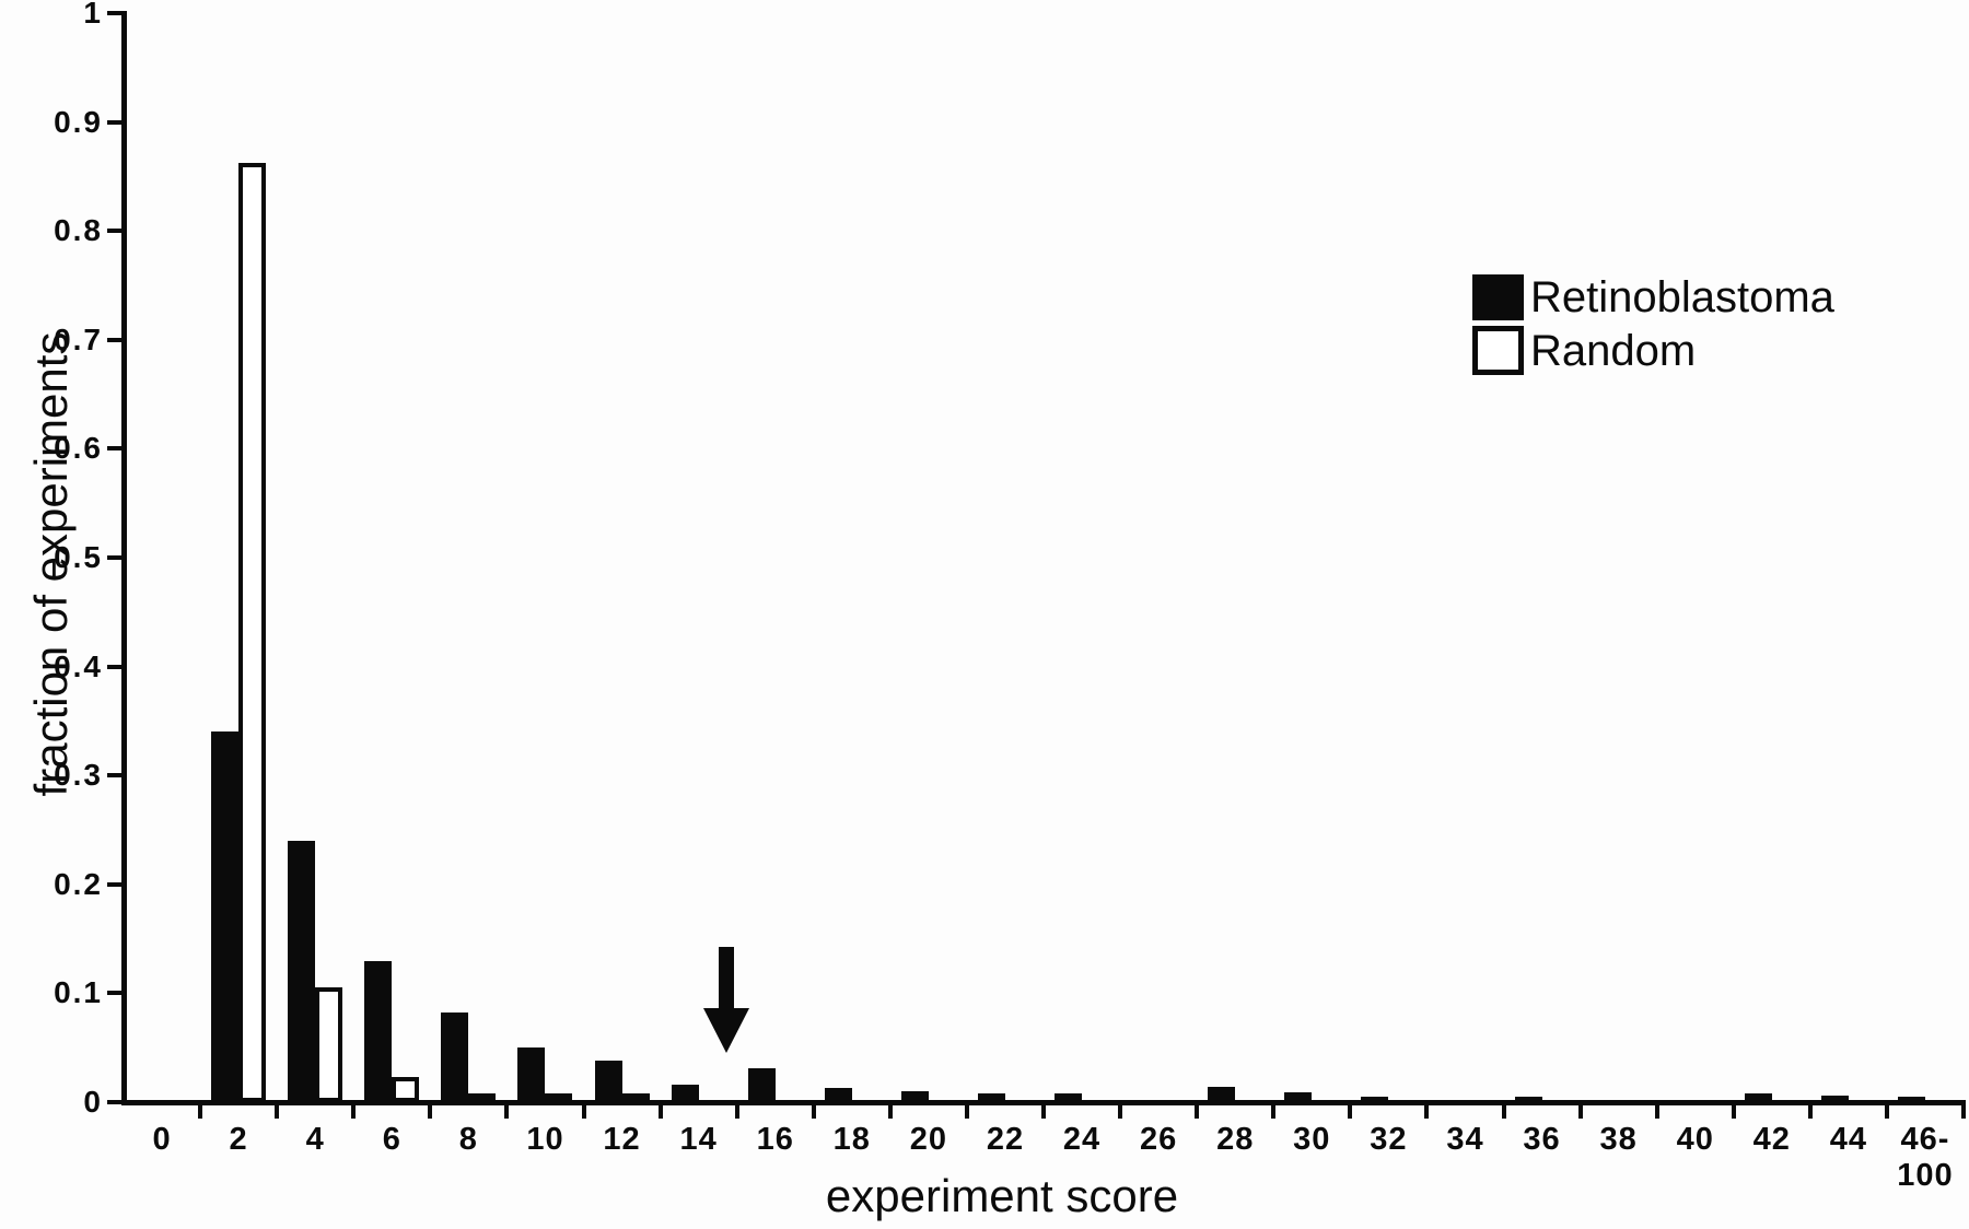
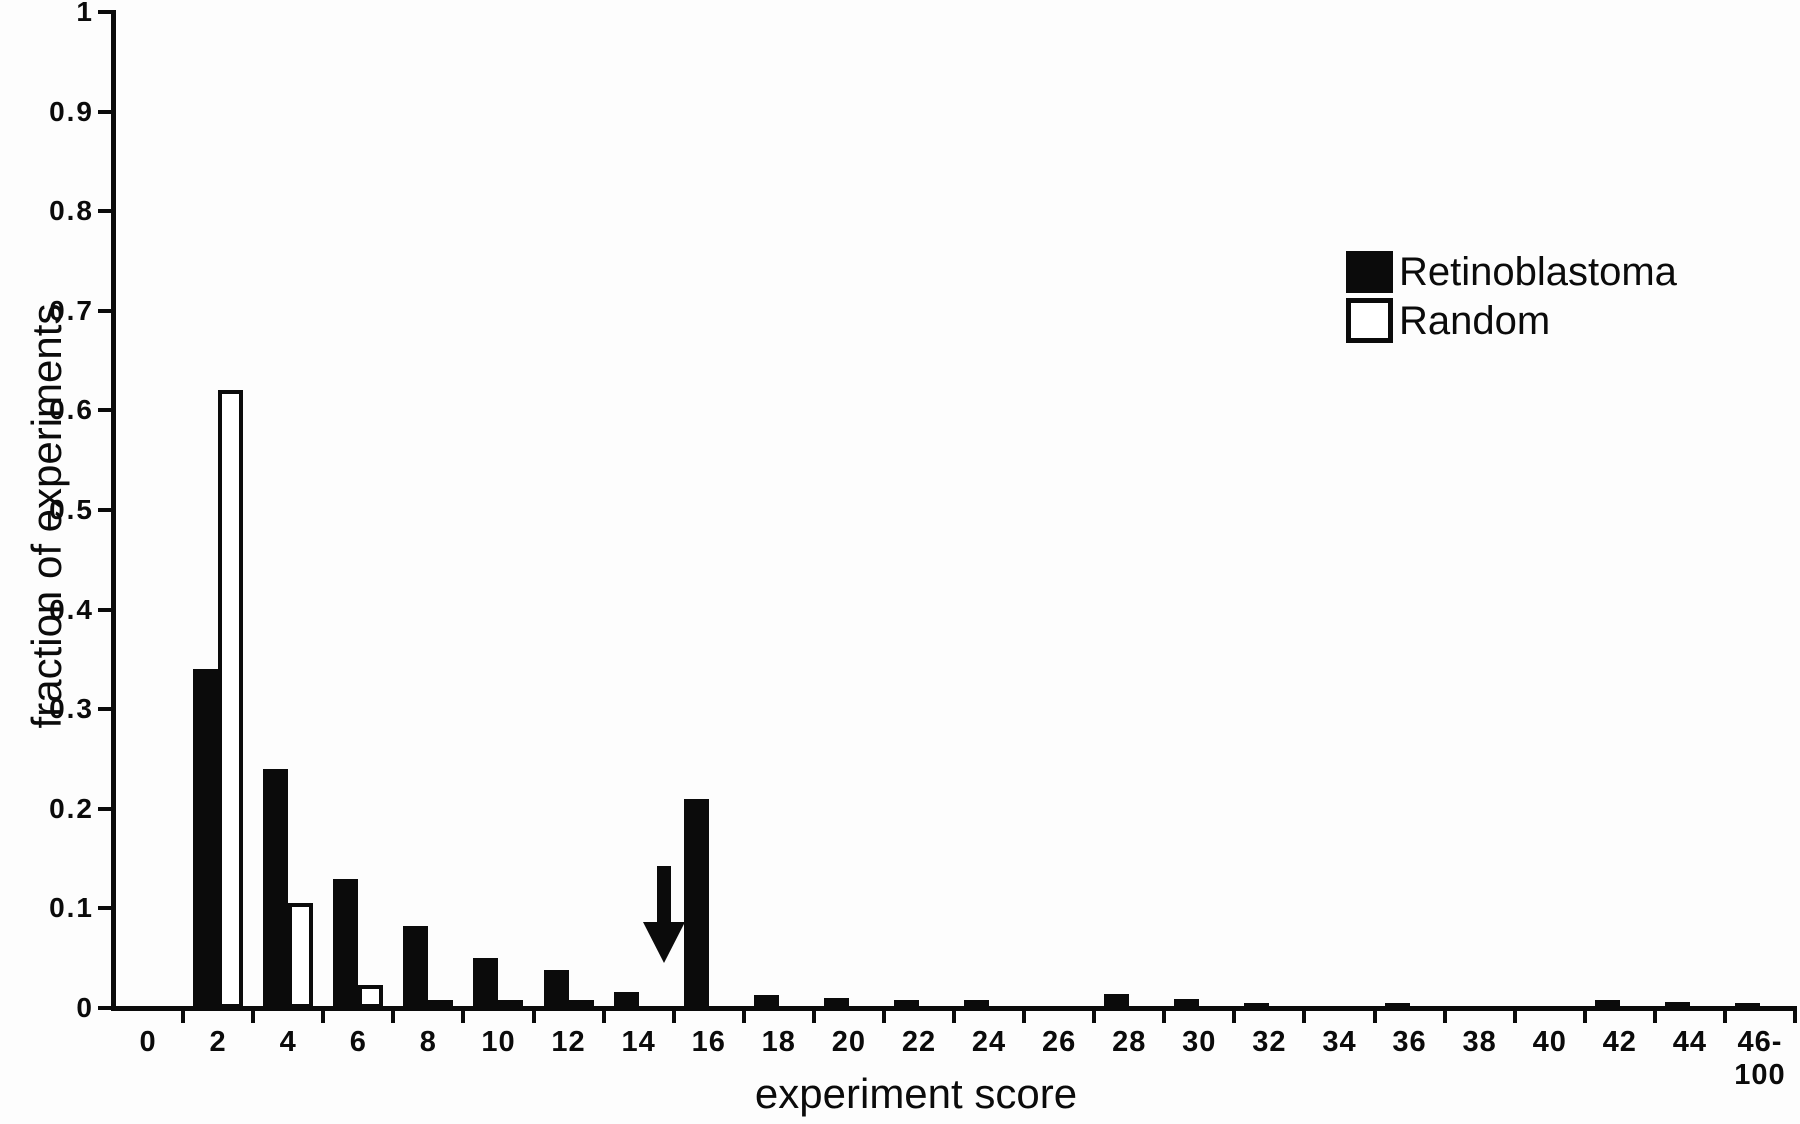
Random/2: 0.86 -> 0.62
Retinoblastoma/16: 0.03 -> 0.21
